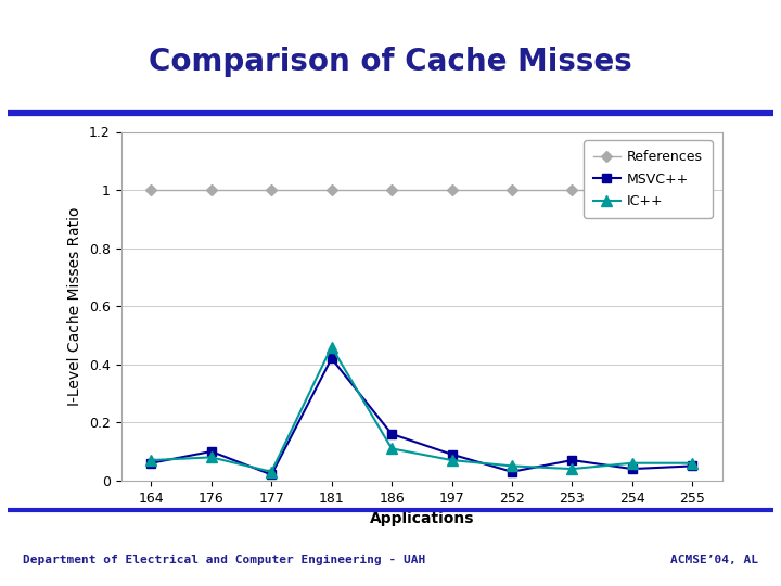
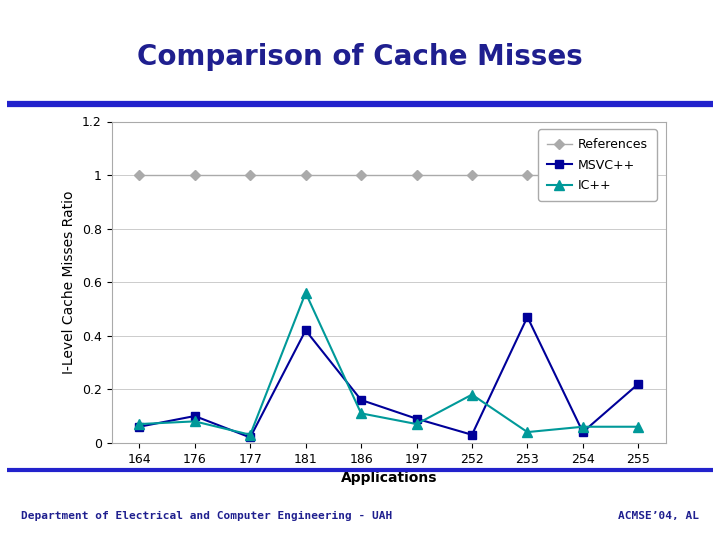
IC++/181: 0.46 -> 0.56
IC++/252: 0.05 -> 0.18
MSVC++/253: 0.07 -> 0.47
MSVC++/255: 0.05 -> 0.22
